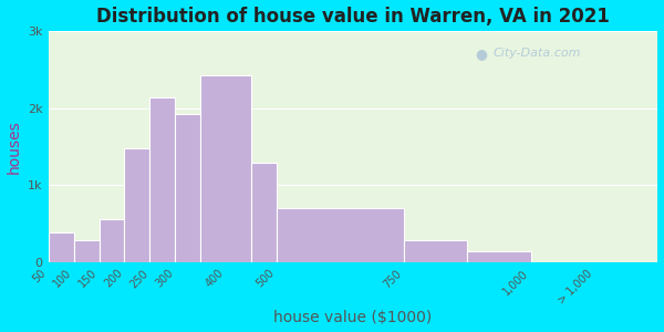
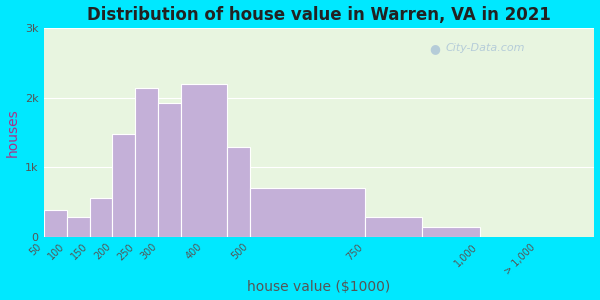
400: 2.43k -> 2.20k
